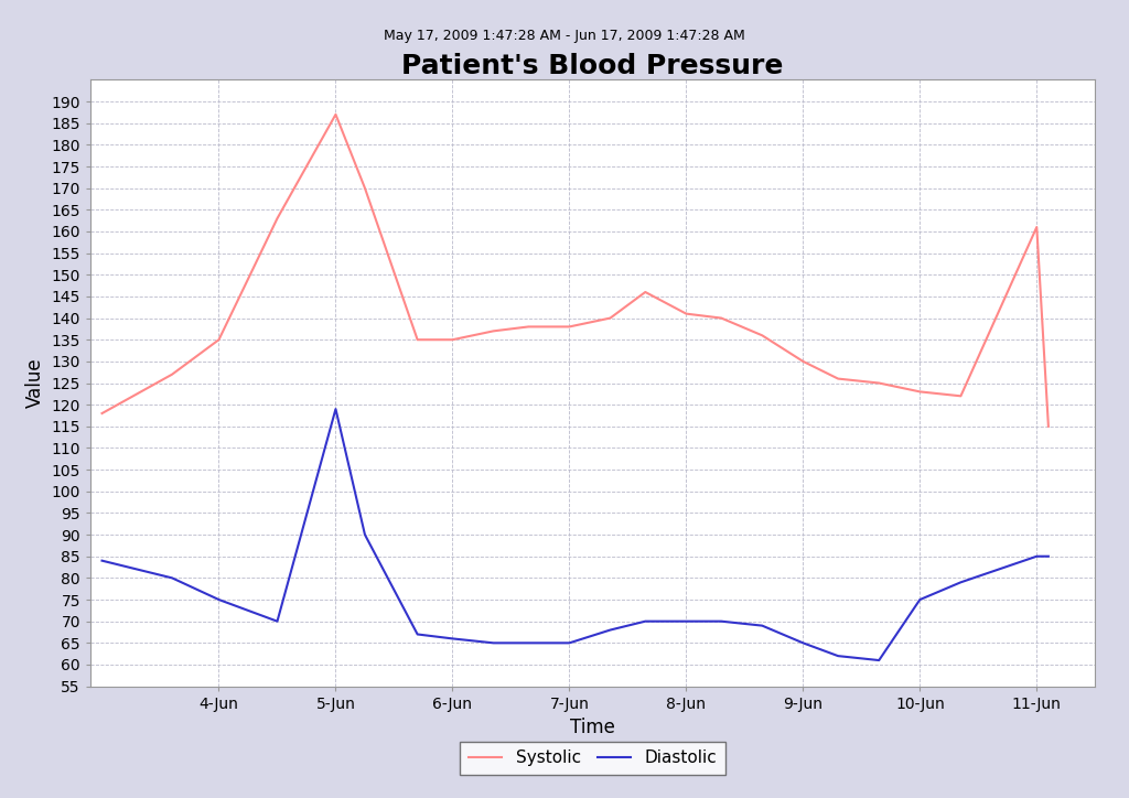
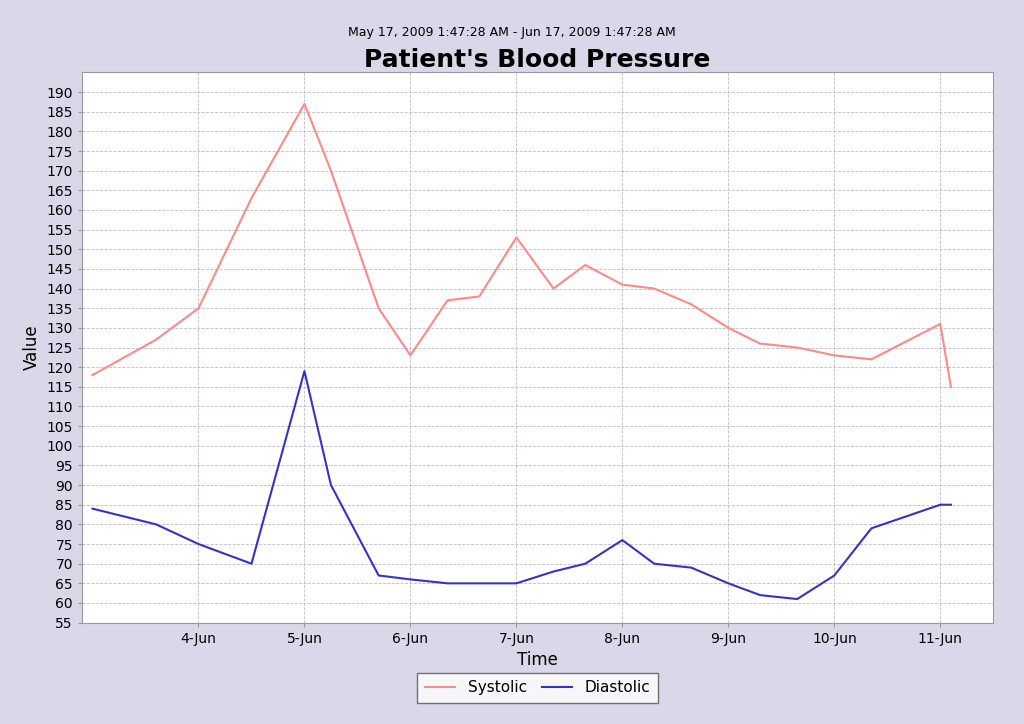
Systolic/6-Jun: 135 -> 123
Systolic/7-Jun: 138 -> 153
Diastolic/8-Jun: 70 -> 76
Diastolic/10-Jun: 75 -> 67
Systolic/11-Jun: 161 -> 131
